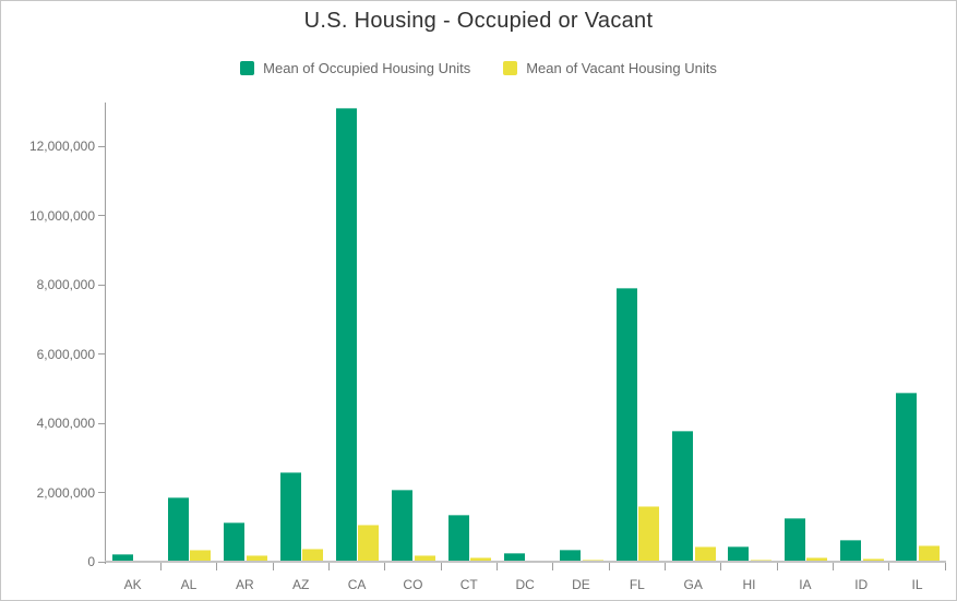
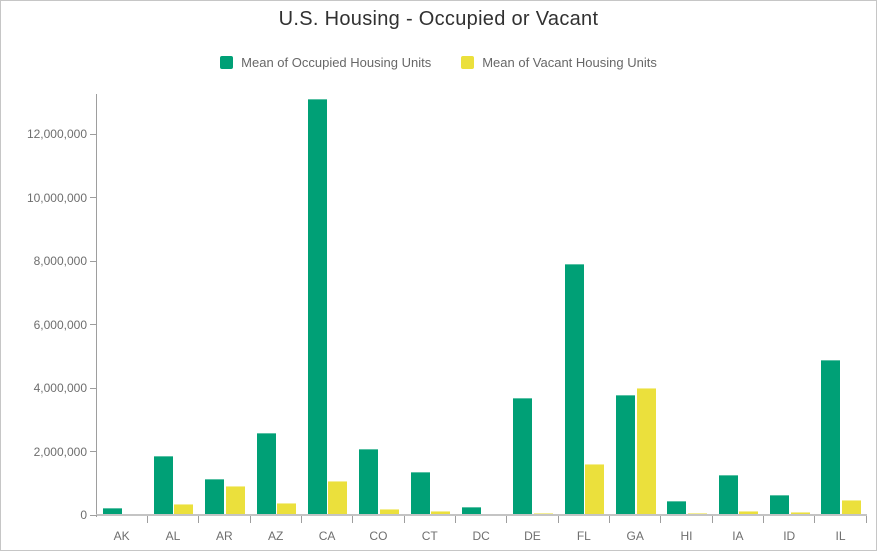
Mean of Vacant Housing Units/AR: 200000 -> 900000
Mean of Occupied Housing Units/DE: 400000 -> 3700000
Mean of Vacant Housing Units/GA: 400000 -> 4000000
